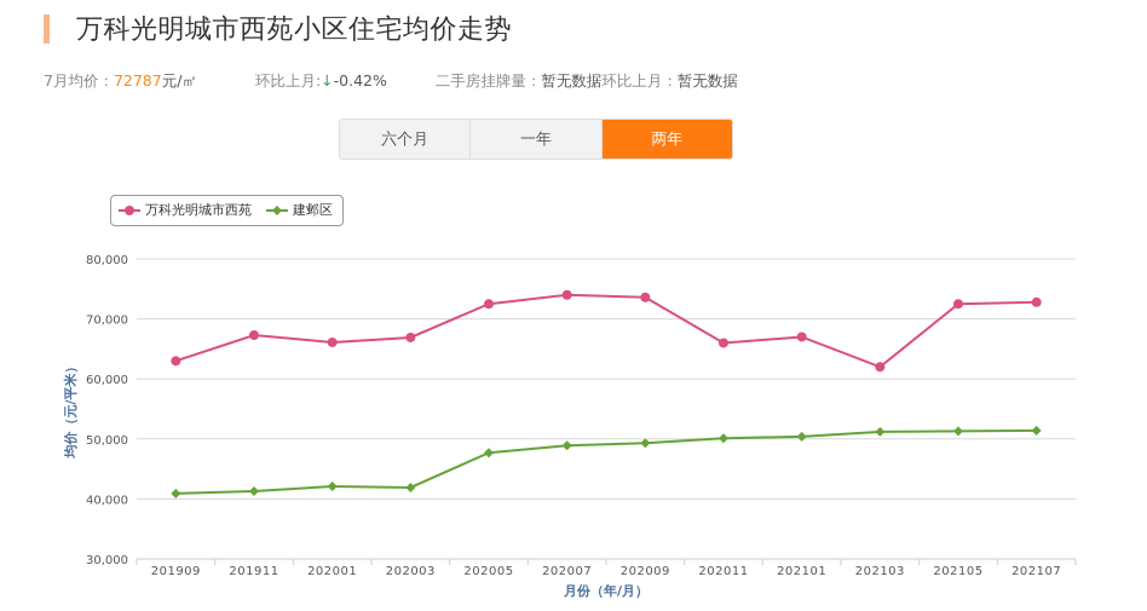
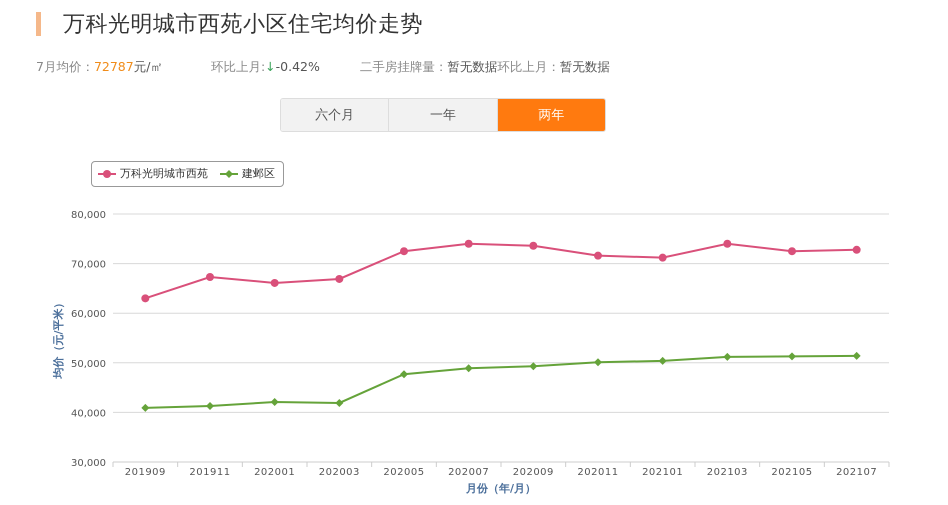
万科光明城市西苑/202011: 66000 -> 72000
万科光明城市西苑/202101: 67000 -> 71000
万科光明城市西苑/202103: 62000 -> 74000
